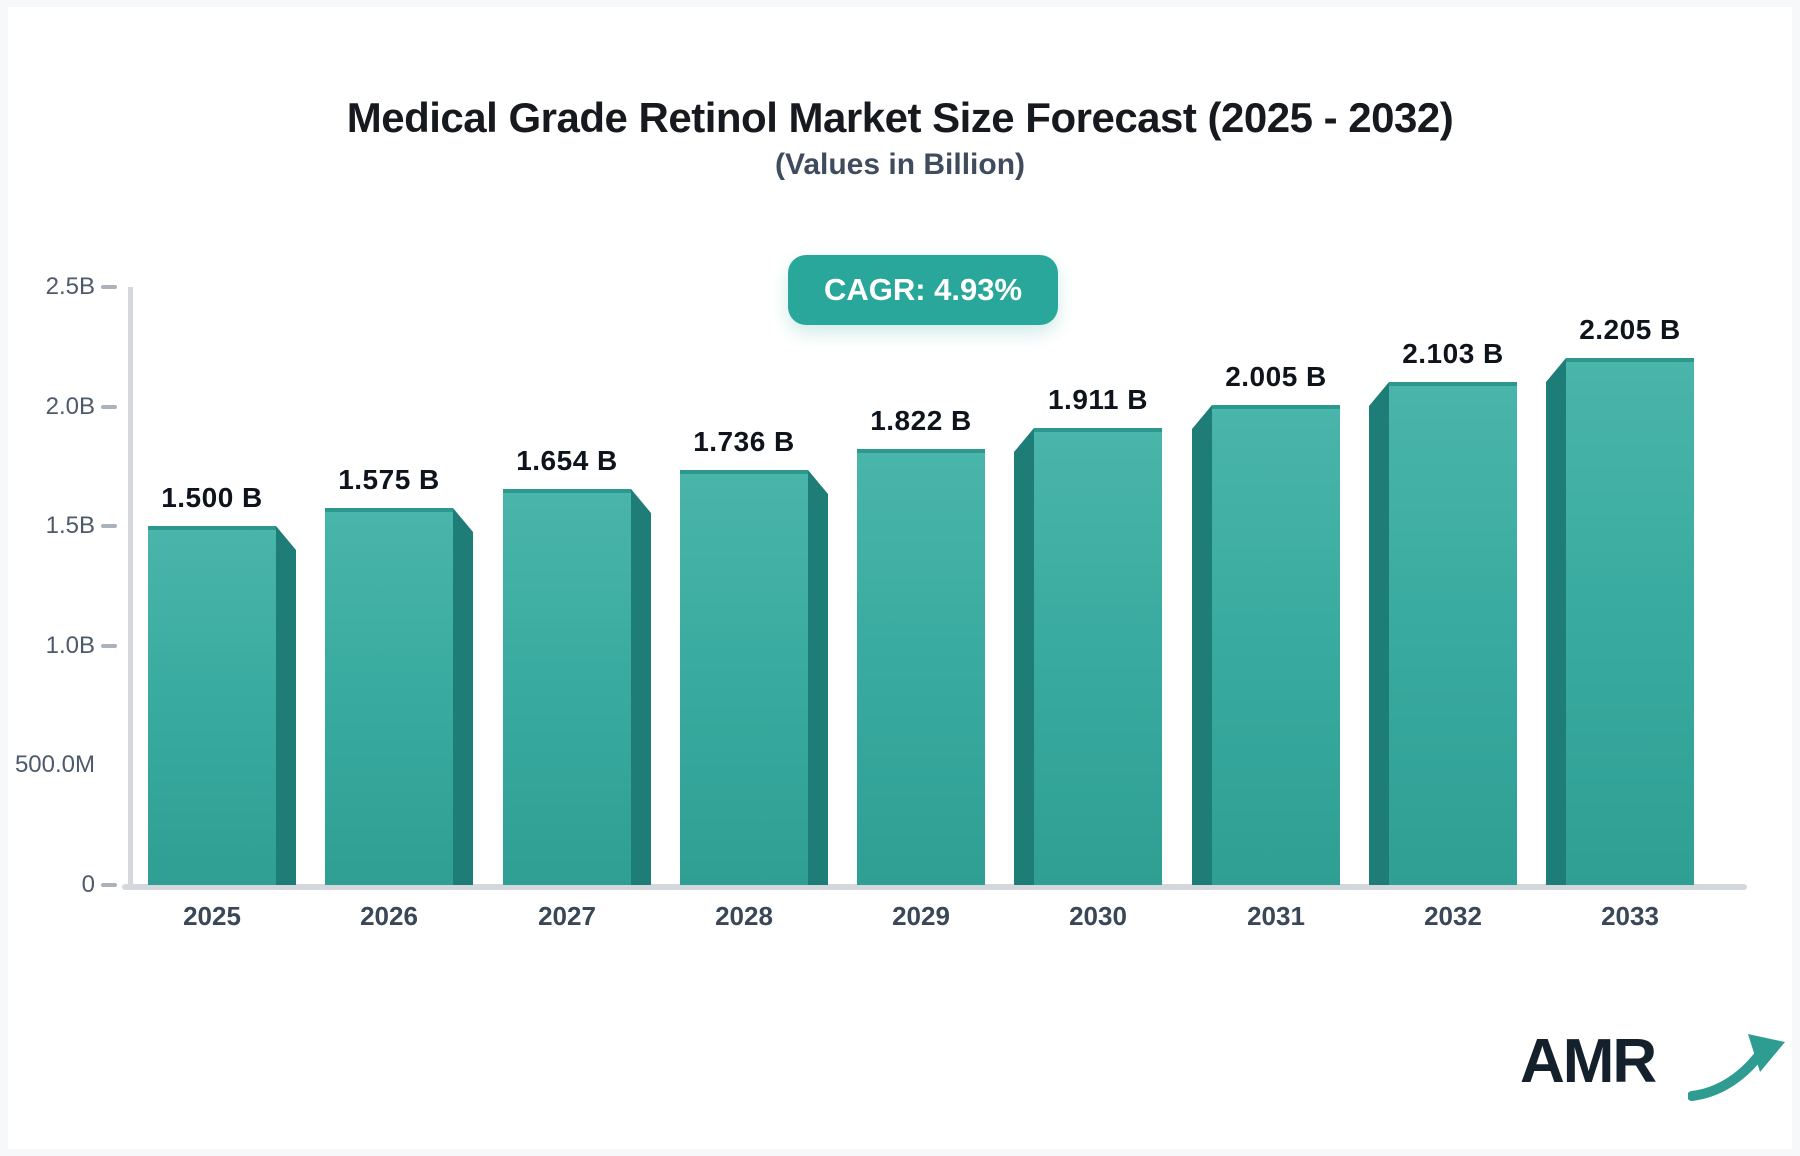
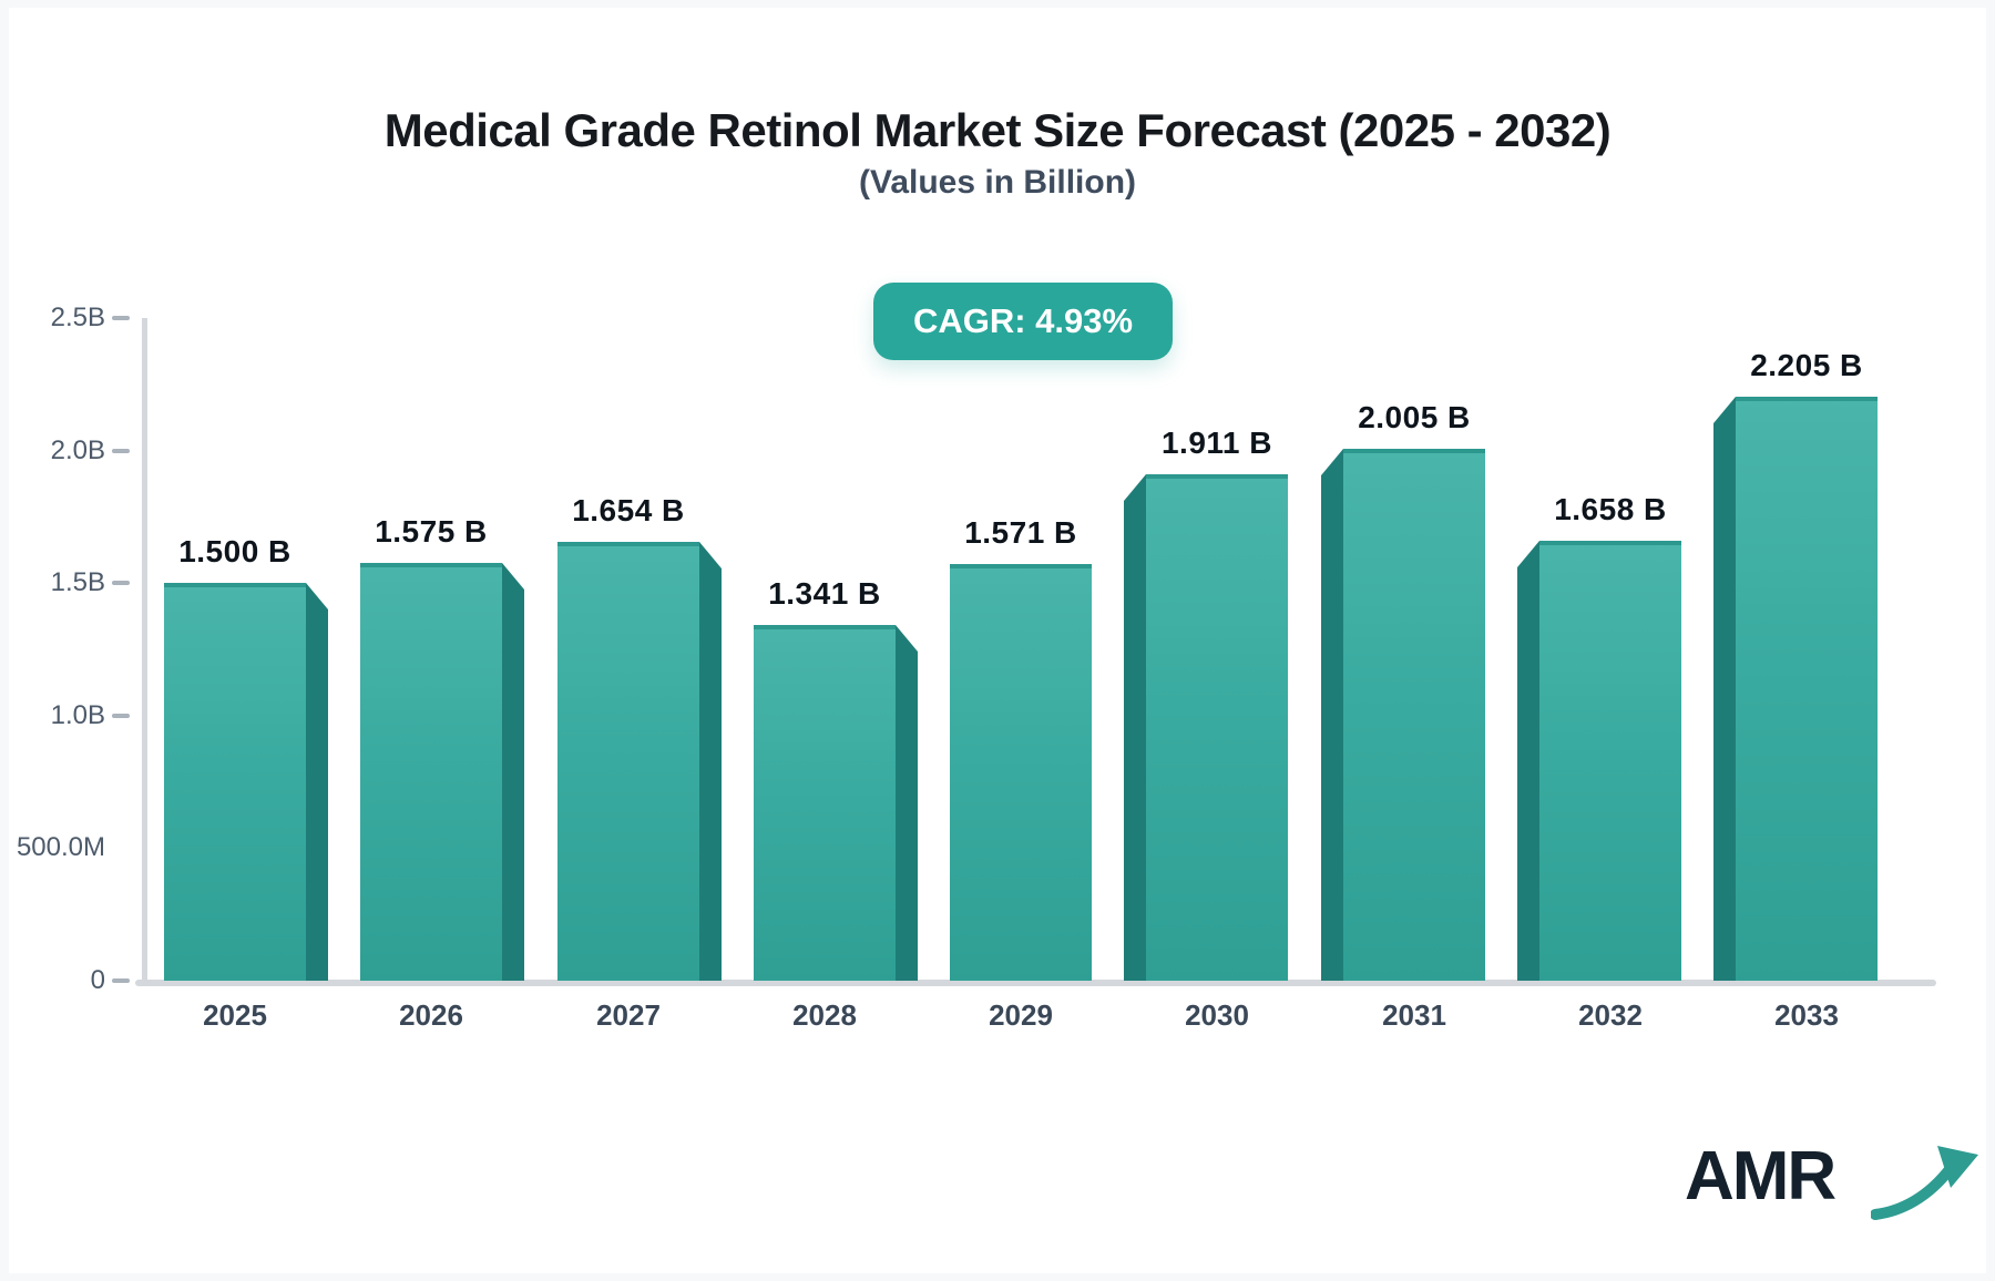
2028: 1.736 -> 1.341
2029: 1.822 -> 1.571
2032: 2.103 -> 1.658
